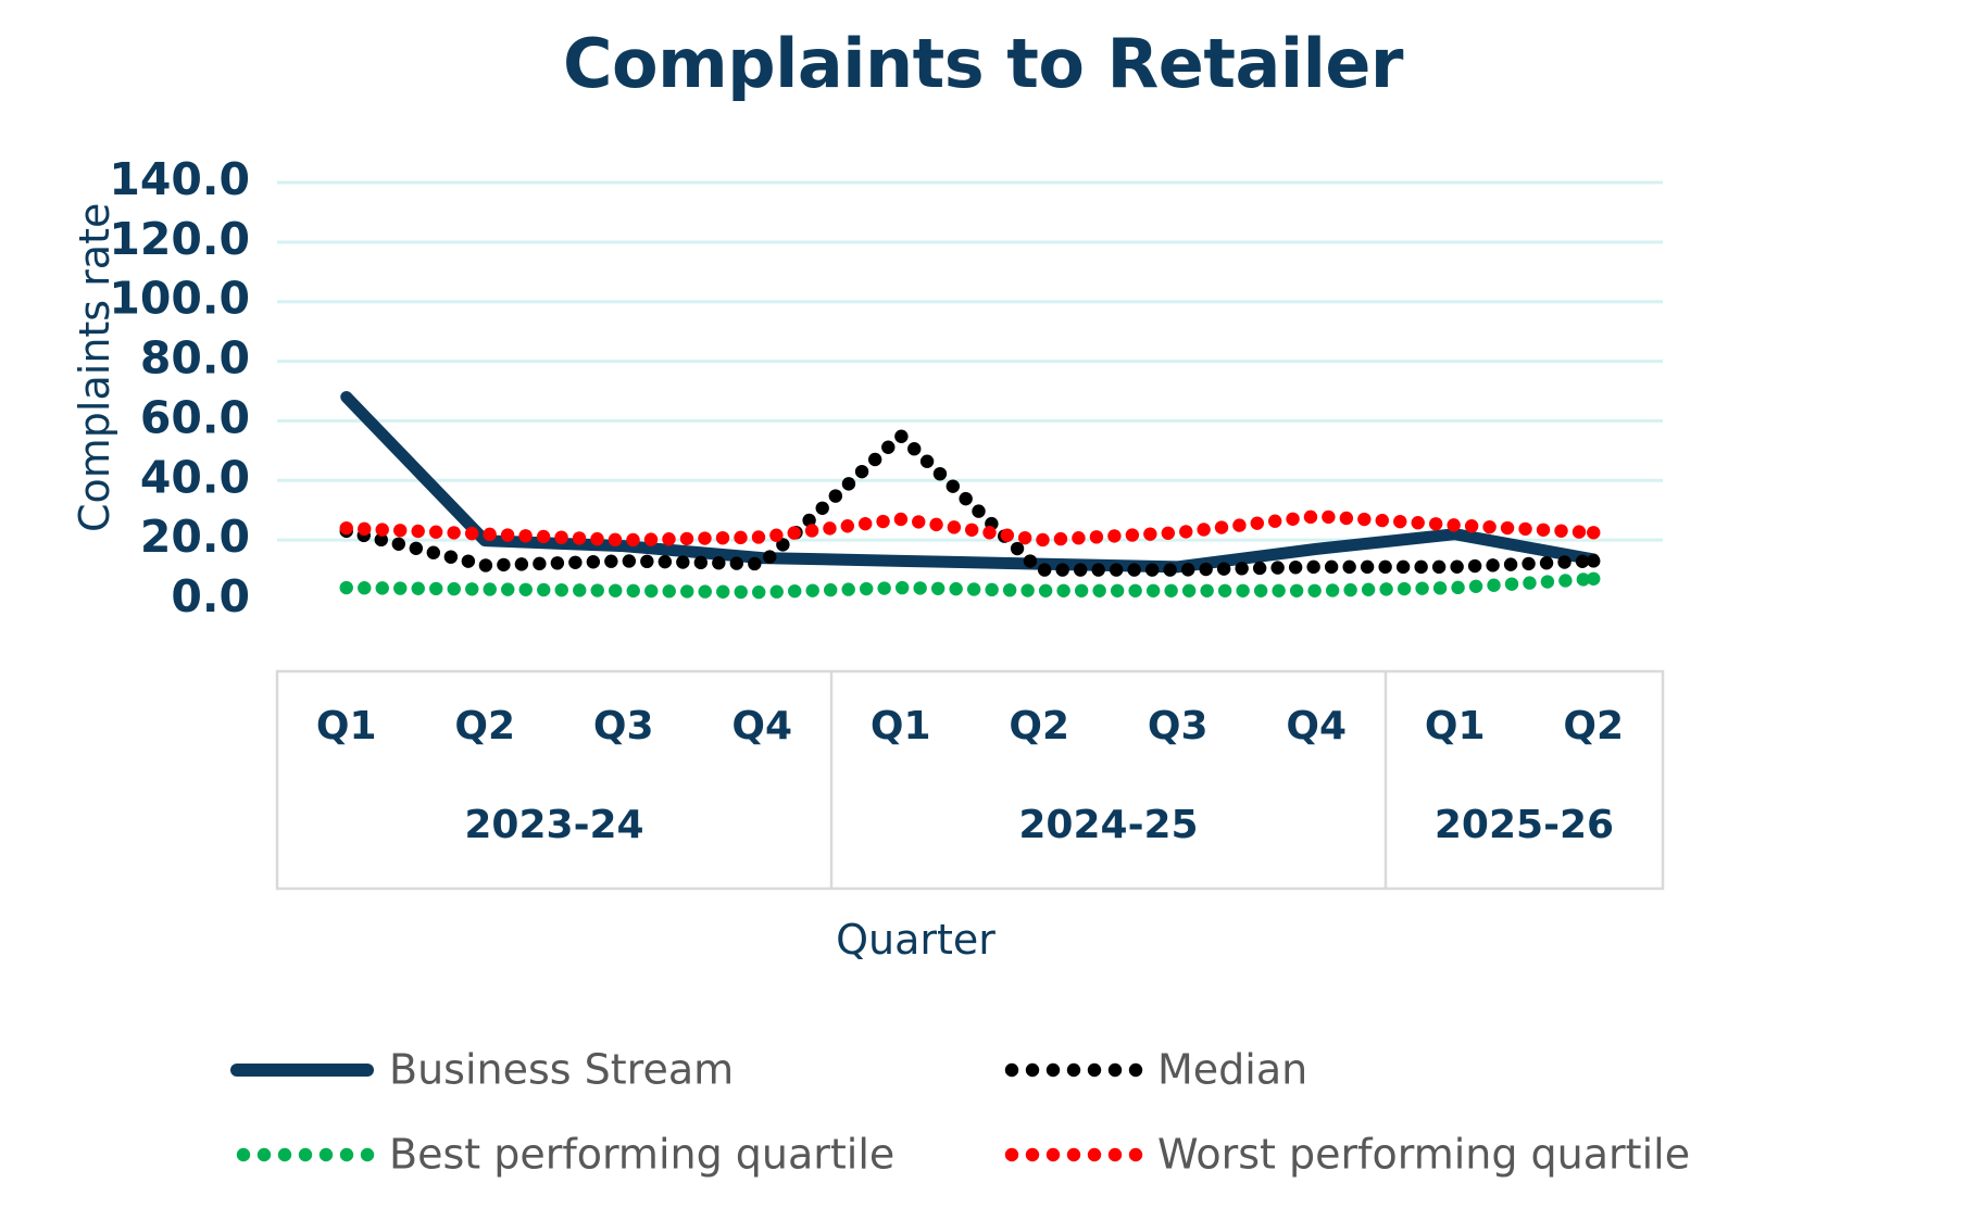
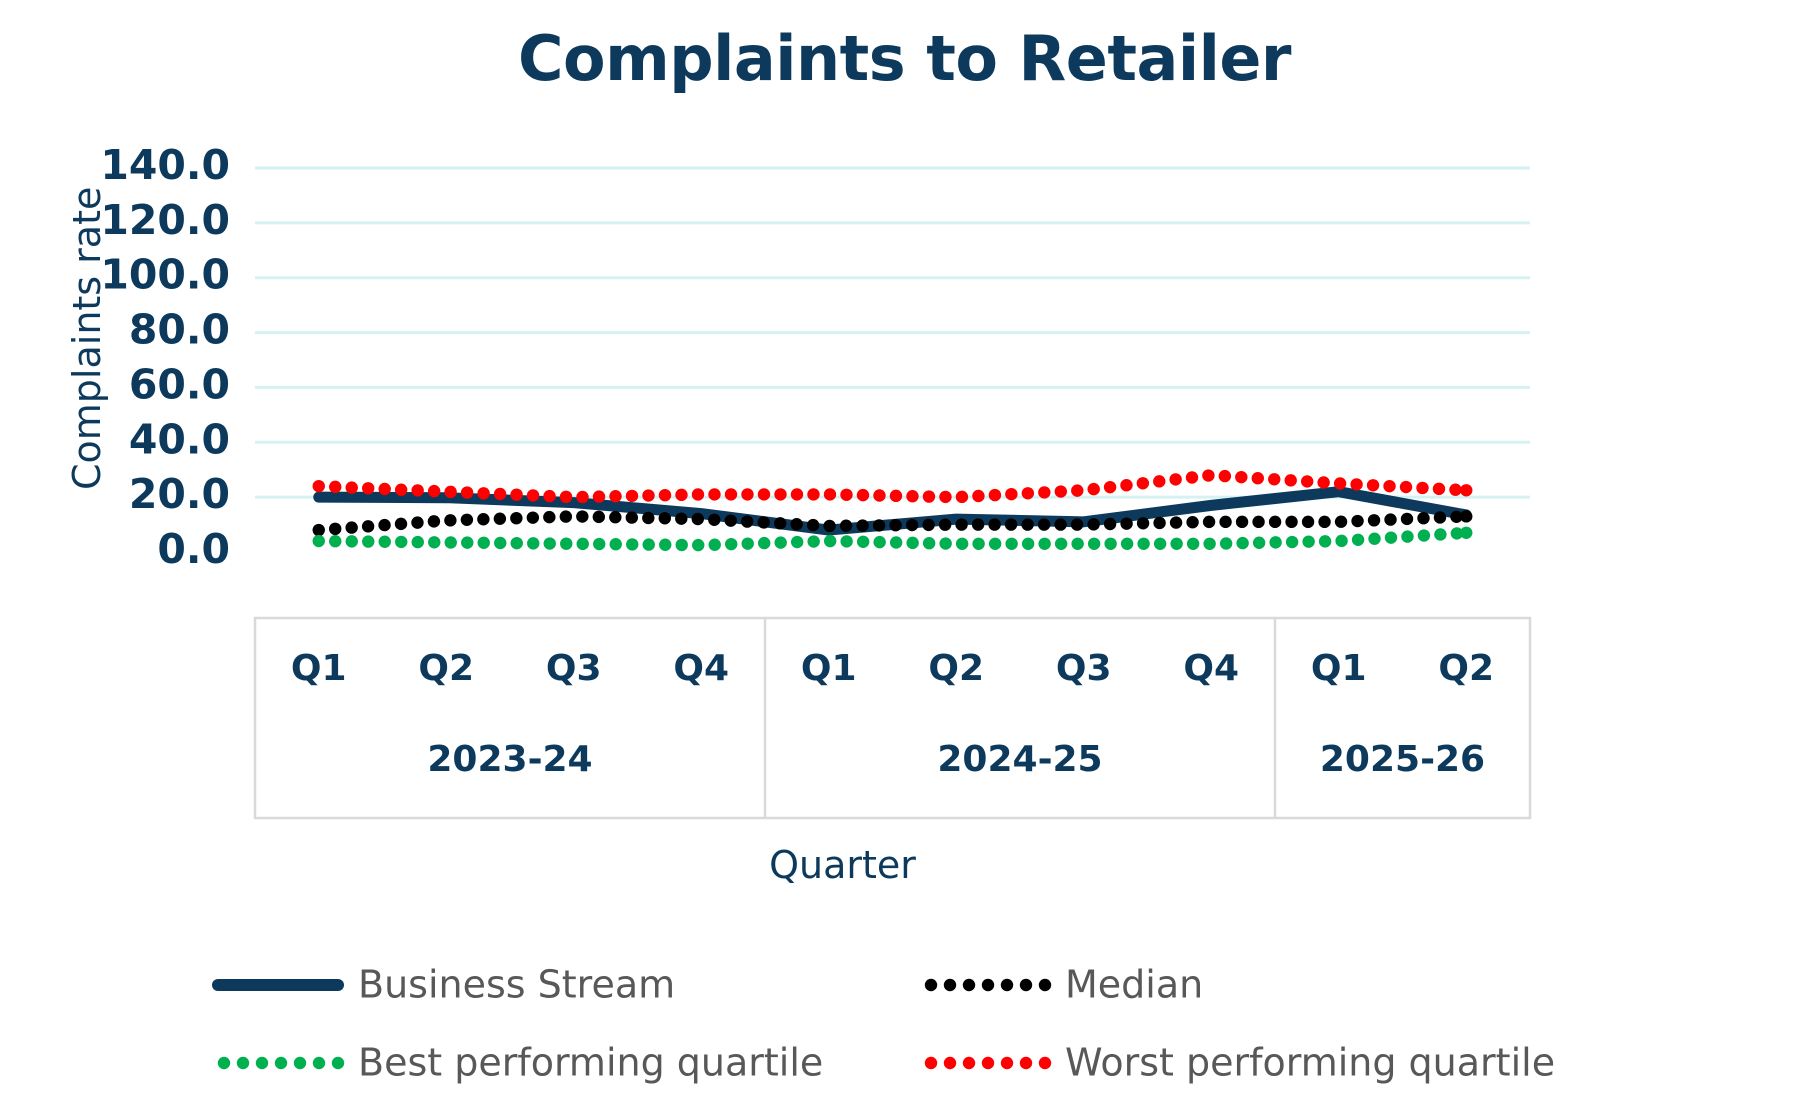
Business Stream/2023-24 Q1: 68 -> 20
Median/2023-24 Q1: 23 -> 8
Business Stream/2024-25 Q1: 13 -> 8
Median/2024-25 Q1: 55 -> 10
Worst performing quartile/2024-25 Q1: 27 -> 21
